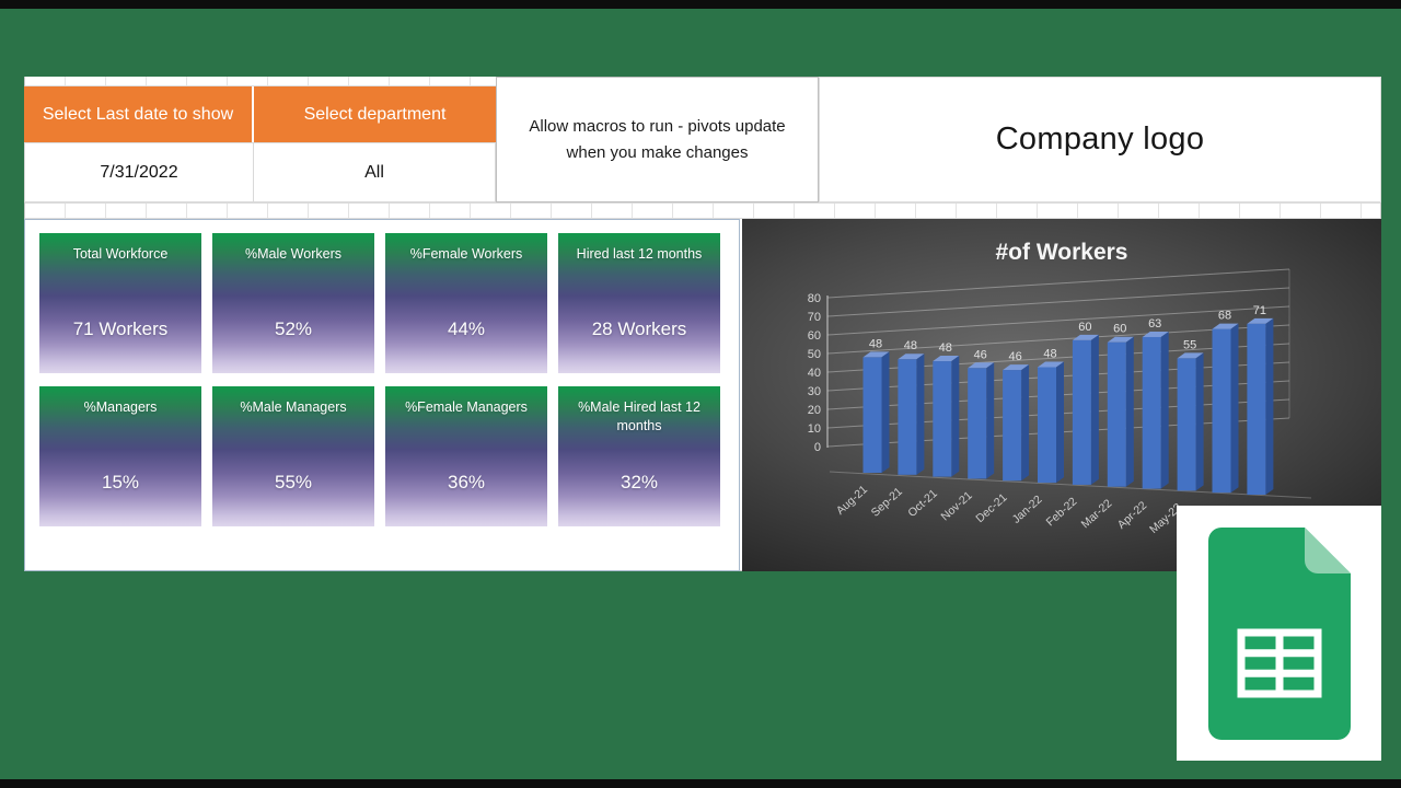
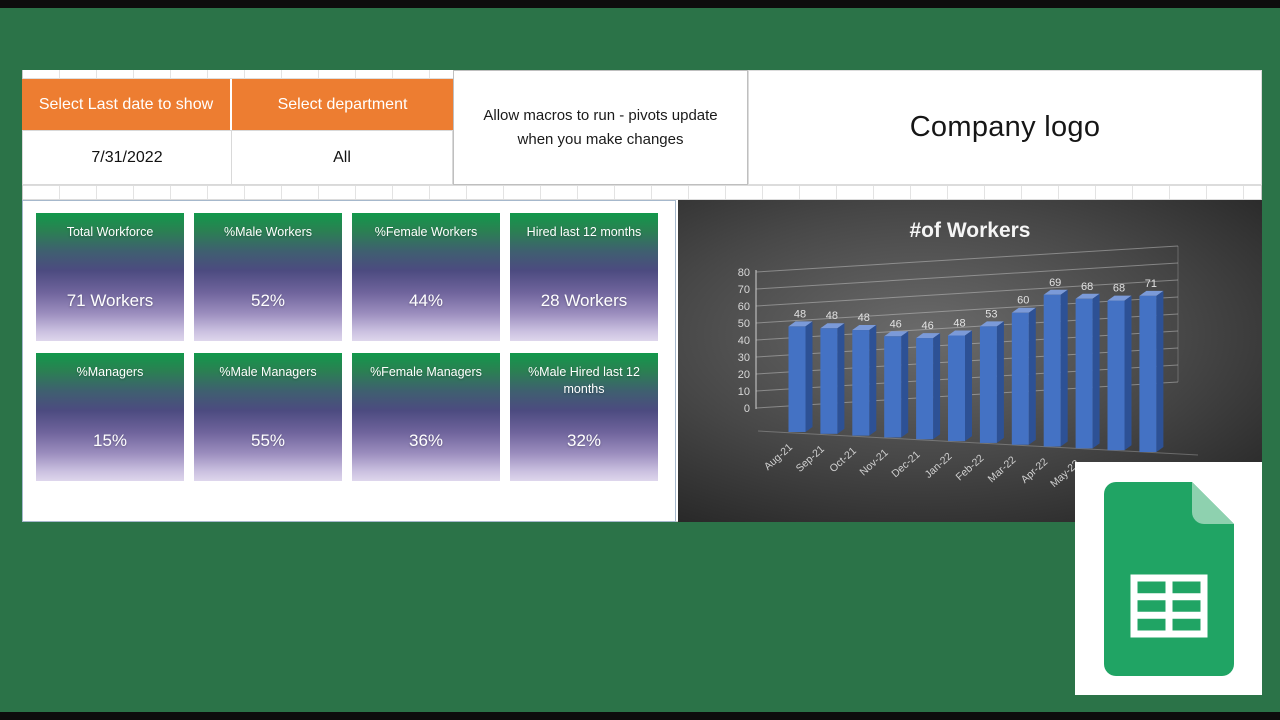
Feb-22: 60 -> 53
Apr-22: 63 -> 69
May-22: 55 -> 68
